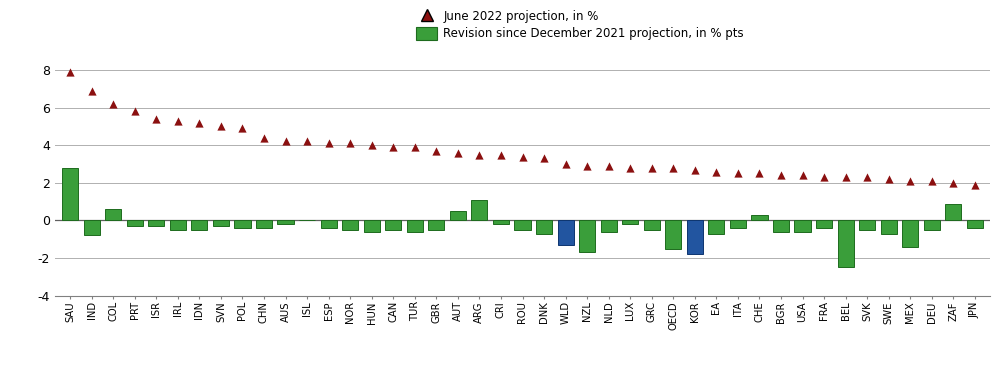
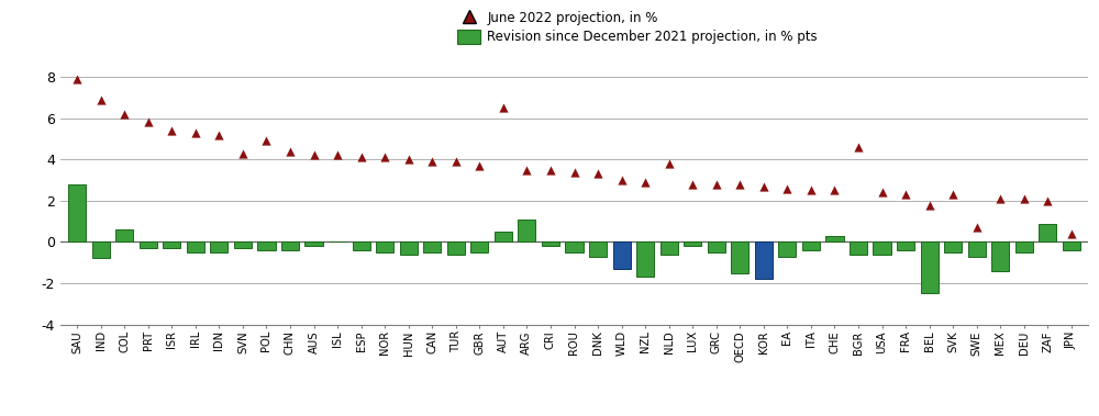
June 2022 projection, in %/SVN: 5.0 -> 4.3
June 2022 projection, in %/AUT: 3.6 -> 6.5
June 2022 projection, in %/NLD: 2.9 -> 3.8
June 2022 projection, in %/BGR: 2.4 -> 4.6
June 2022 projection, in %/BEL: 2.3 -> 1.8
June 2022 projection, in %/SWE: 2.2 -> 0.7
June 2022 projection, in %/JPN: 1.9 -> 0.4
